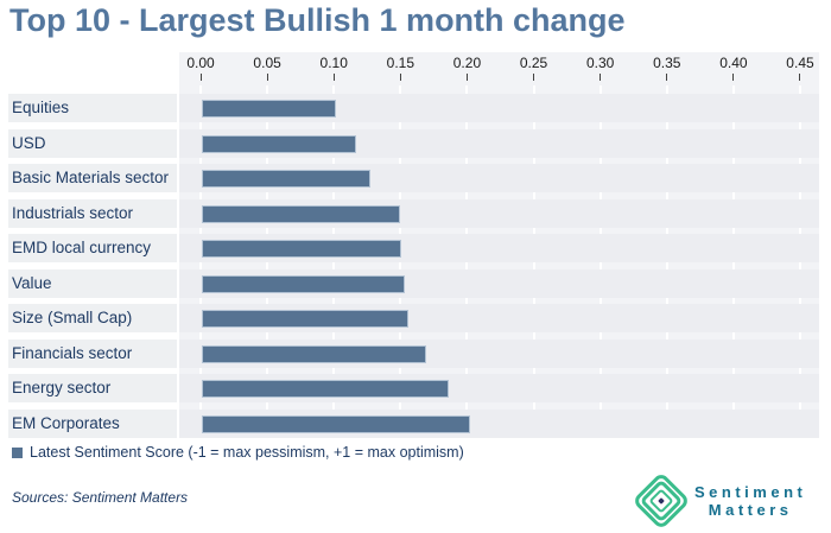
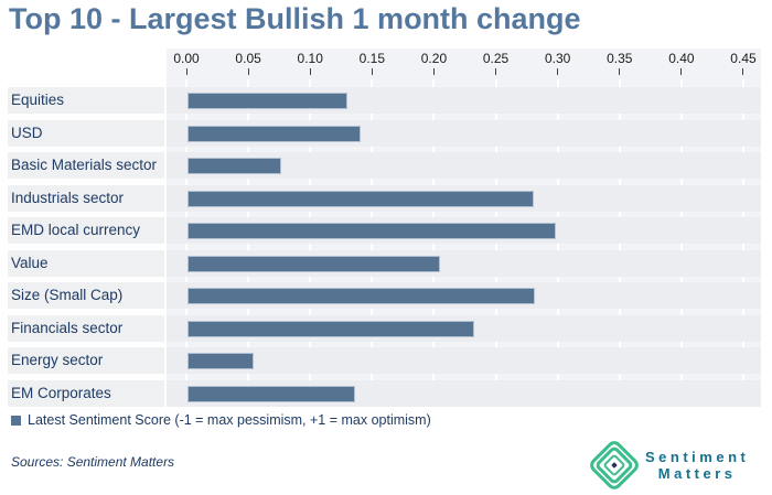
Equities: 0.099 -> 0.127
USD: 0.114 -> 0.138
Basic Materials sector: 0.125 -> 0.074
Industrials sector: 0.147 -> 0.278
EMD local currency: 0.148 -> 0.296
Value: 0.151 -> 0.202
Size (Small Cap): 0.153 -> 0.279
Financials sector: 0.167 -> 0.230
Energy sector: 0.184 -> 0.052
EM Corporates: 0.200 -> 0.134
